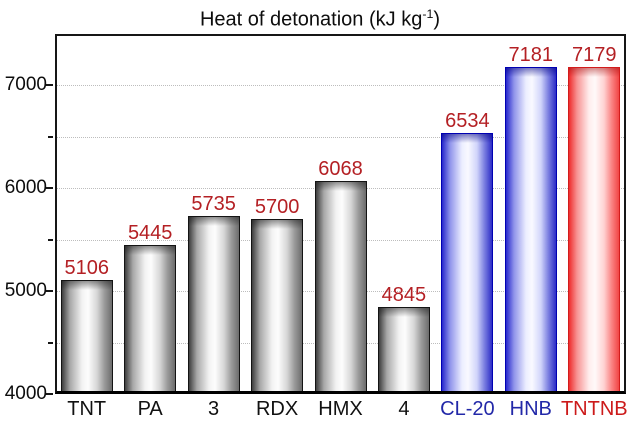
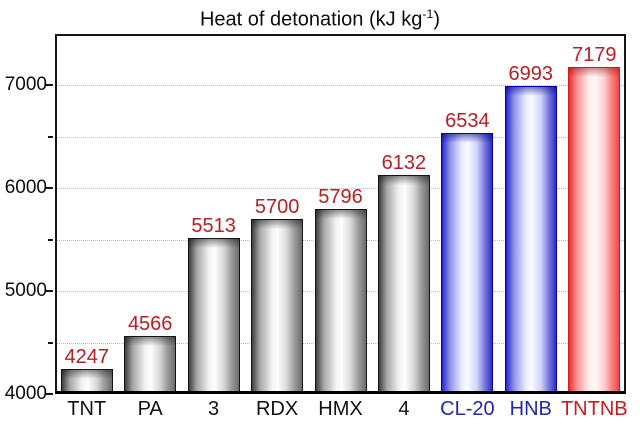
TNT: 5106 -> 4247
PA: 5445 -> 4566
3: 5735 -> 5513
HMX: 6068 -> 5796
4: 4845 -> 6132
HNB: 7181 -> 6993
